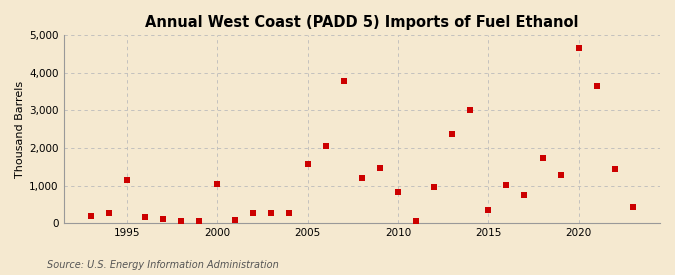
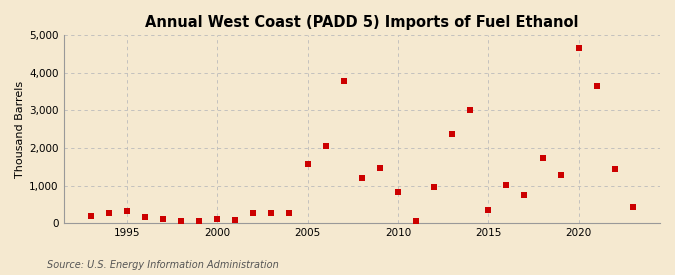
1995: 1,150 -> 330
2000: 1,050 -> 100
